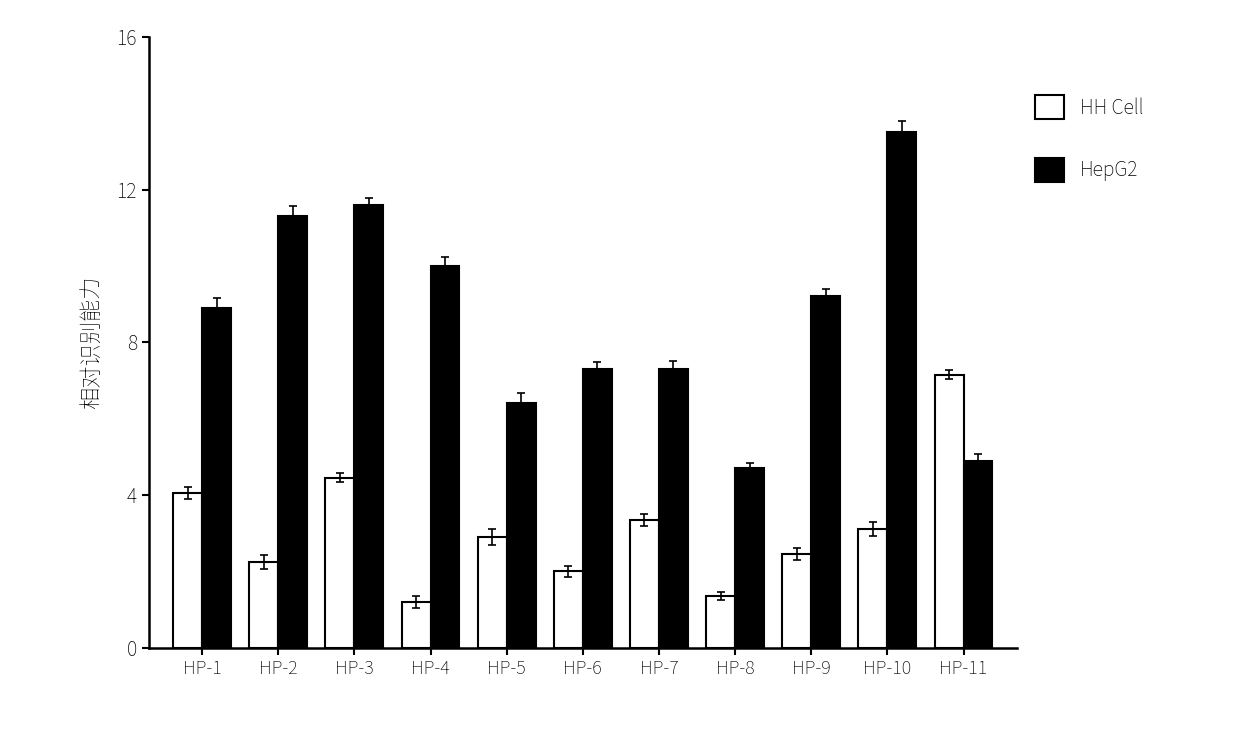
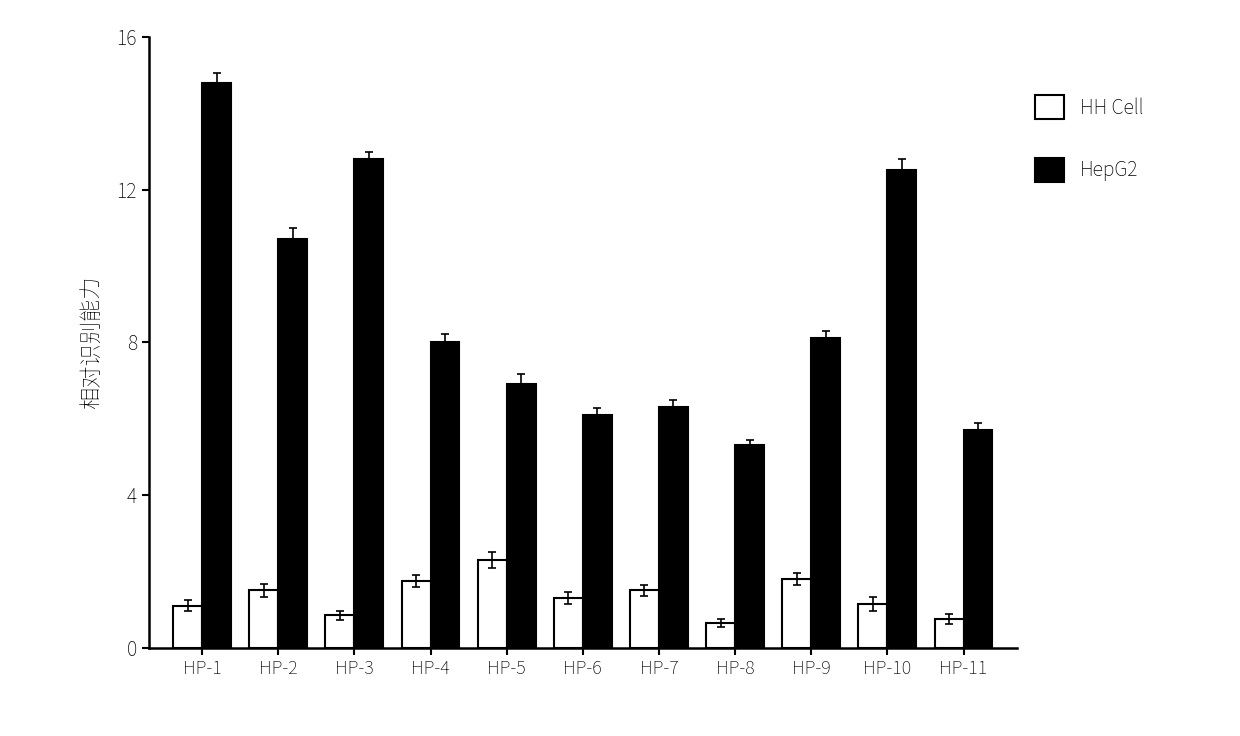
HH Cell/HP-1: 4.05 -> 1.10
HepG2/HP-1: 8.9 -> 14.8
HH Cell/HP-2: 2.25 -> 1.50
HepG2/HP-2: 11.3 -> 10.7
HH Cell/HP-3: 4.45 -> 0.85
HepG2/HP-3: 11.6 -> 12.8
HH Cell/HP-4: 1.20 -> 1.75
HepG2/HP-4: 10.0 -> 8.0
HH Cell/HP-5: 2.90 -> 2.30
HepG2/HP-5: 6.4 -> 6.9
HH Cell/HP-6: 2.00 -> 1.30
HepG2/HP-6: 7.3 -> 6.1
HH Cell/HP-7: 3.35 -> 1.50
HepG2/HP-7: 7.3 -> 6.3
HH Cell/HP-8: 1.35 -> 0.65
HepG2/HP-8: 4.7 -> 5.3
HH Cell/HP-9: 2.45 -> 1.80
HepG2/HP-9: 9.2 -> 8.1
HH Cell/HP-10: 3.10 -> 1.15
HepG2/HP-10: 13.5 -> 12.5
HH Cell/HP-11: 7.15 -> 0.75
HepG2/HP-11: 4.9 -> 5.7
